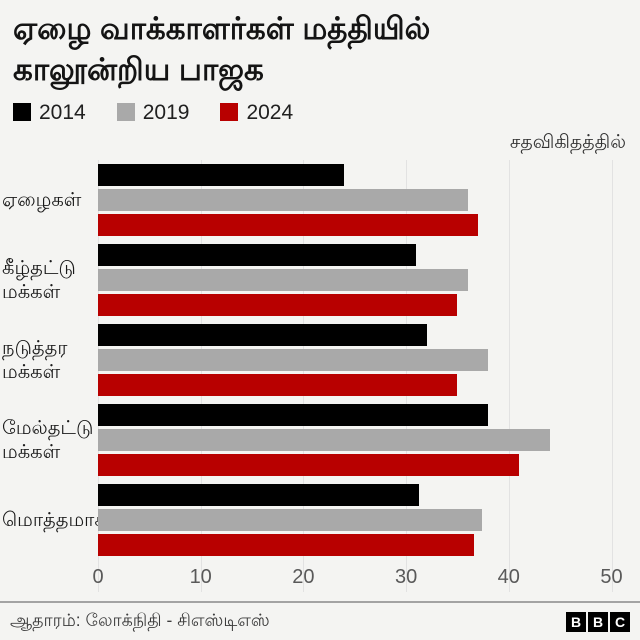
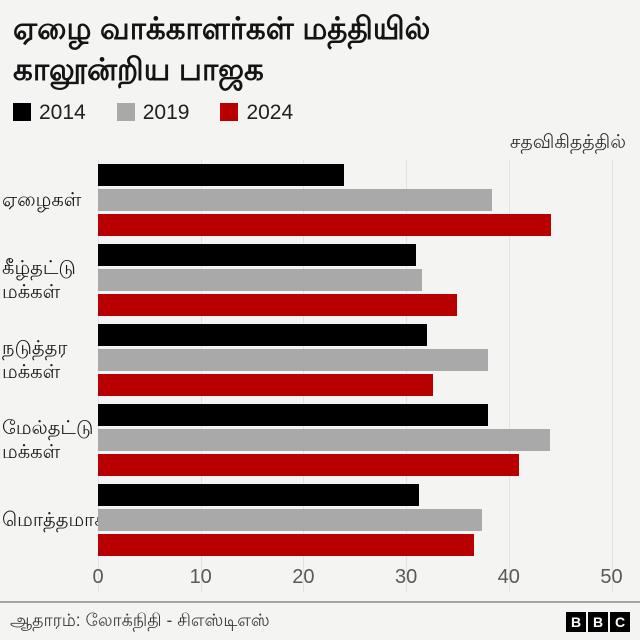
2019/ஏழைகள்: 36.0 -> 38.4
2024/ஏழைகள்: 37.0 -> 44.1
2019/கீழ்தட்டு மக்கள்: 36.0 -> 31.5
2024/நடுத்தர மக்கள்: 35.0 -> 32.6
